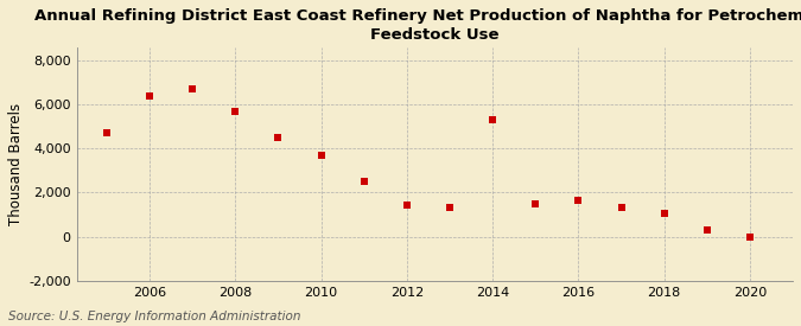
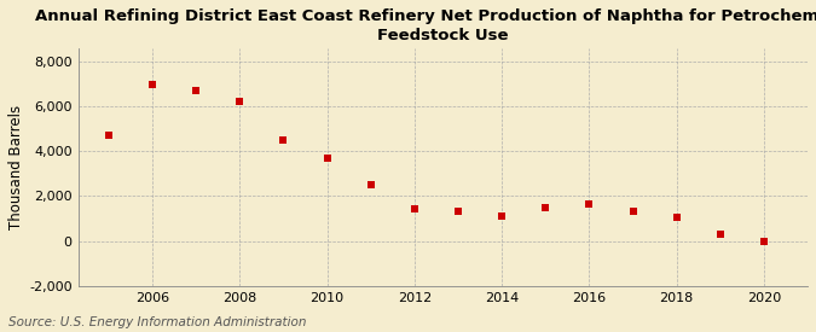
2006: 6,400 -> 7,000
2008: 5,700 -> 6,200
2014: 5,300 -> 1,100
